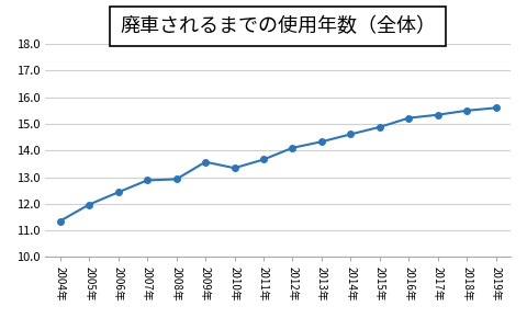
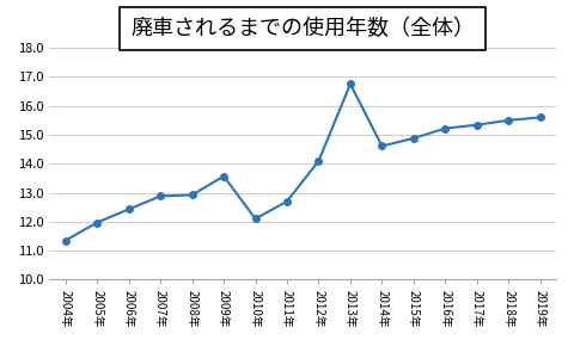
2010年: 13.34 -> 12.10
2011年: 13.66 -> 12.70
2013年: 14.33 -> 16.75
